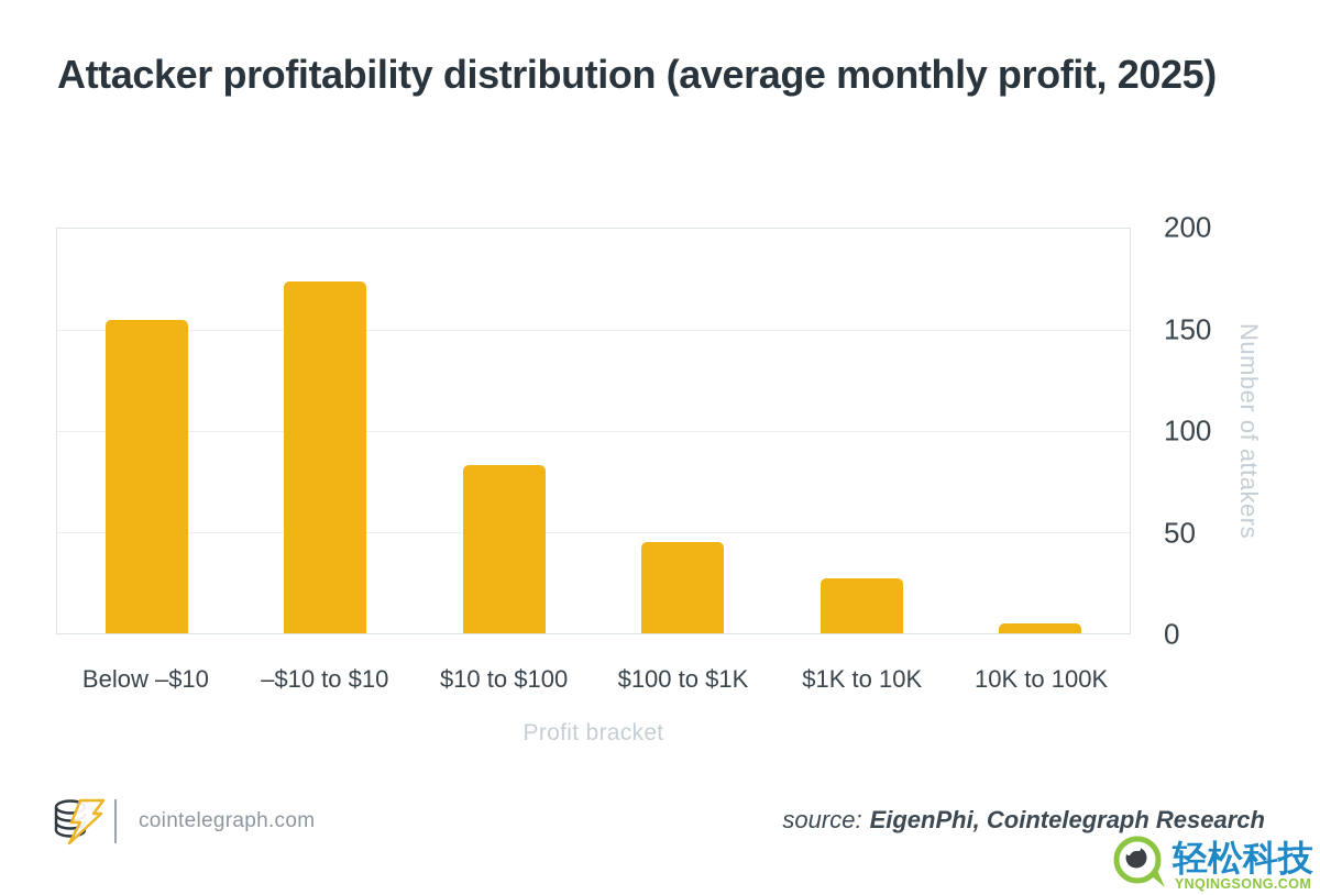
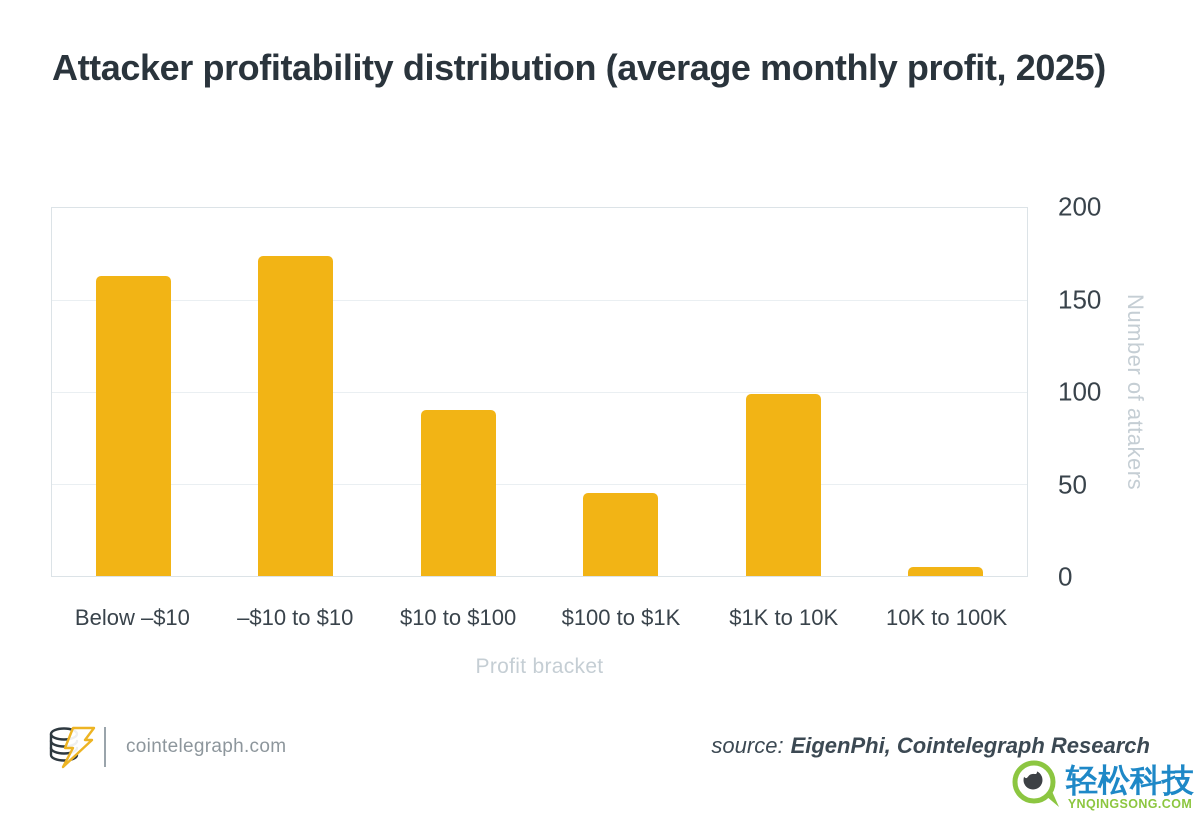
Below –$10: 155 -> 163
$10 to $100: 83 -> 90
$1K to 10K: 27 -> 99
